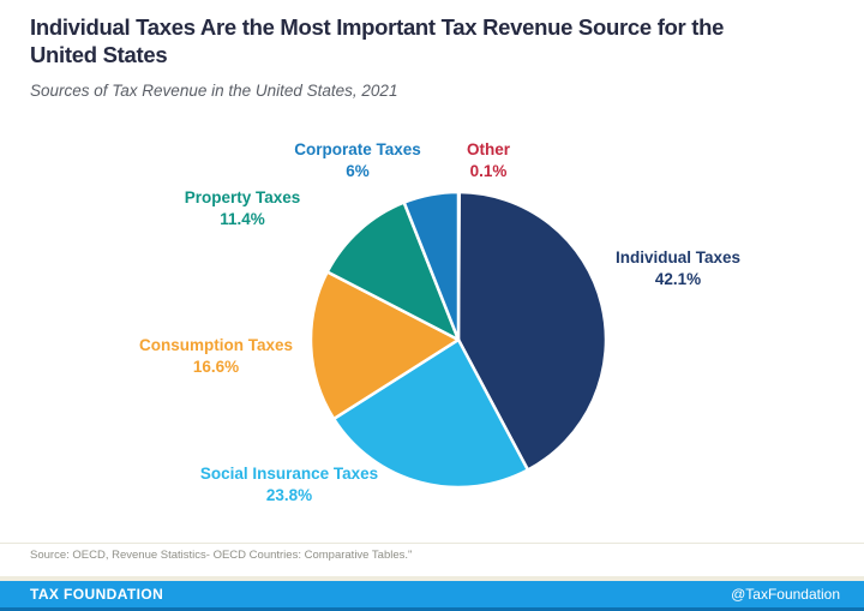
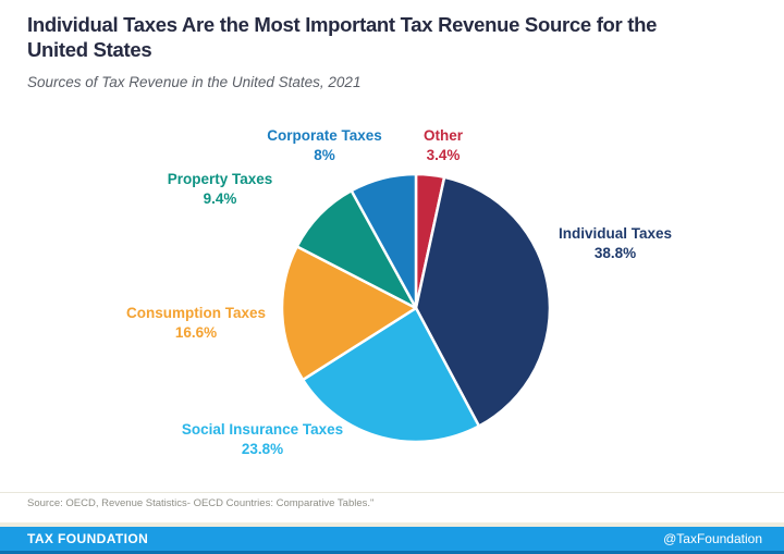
Other: 0.1% -> 3.4%
Individual Taxes: 42.1% -> 38.8%
Property Taxes: 11.4% -> 9.4%
Corporate Taxes: 6% -> 8%
